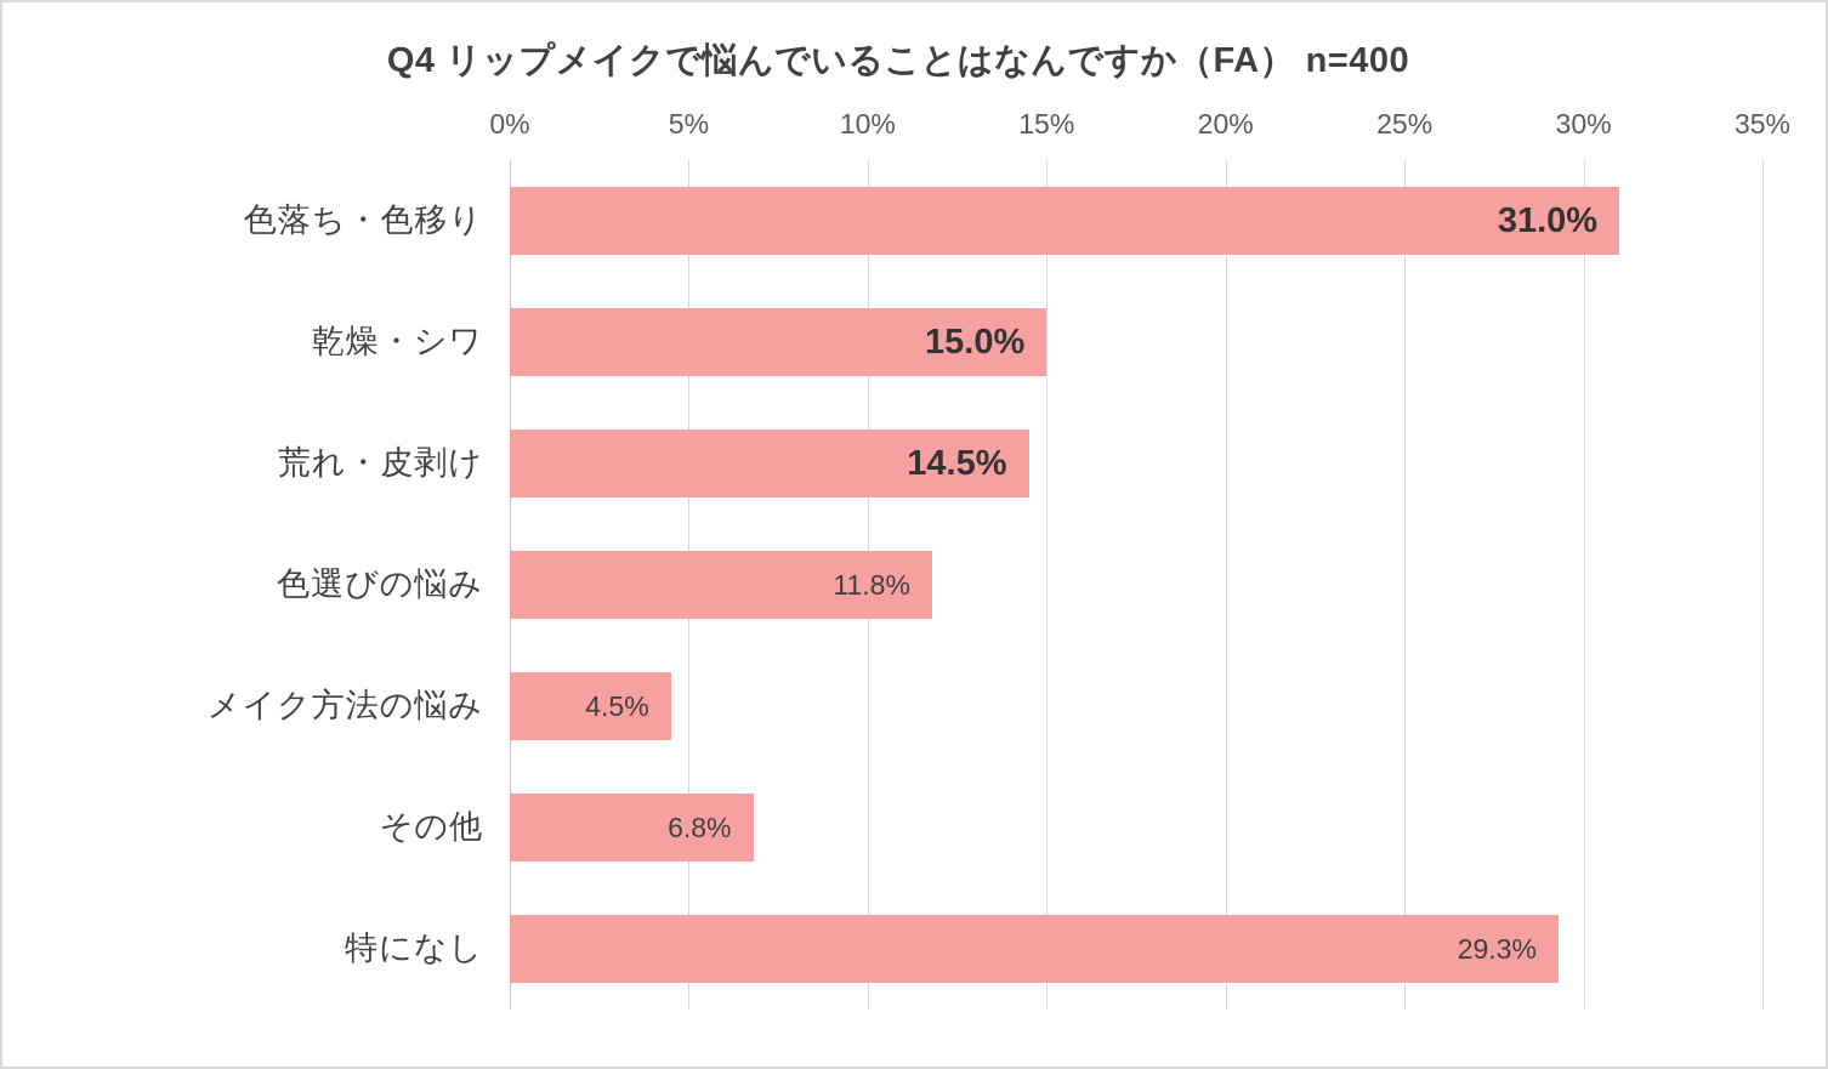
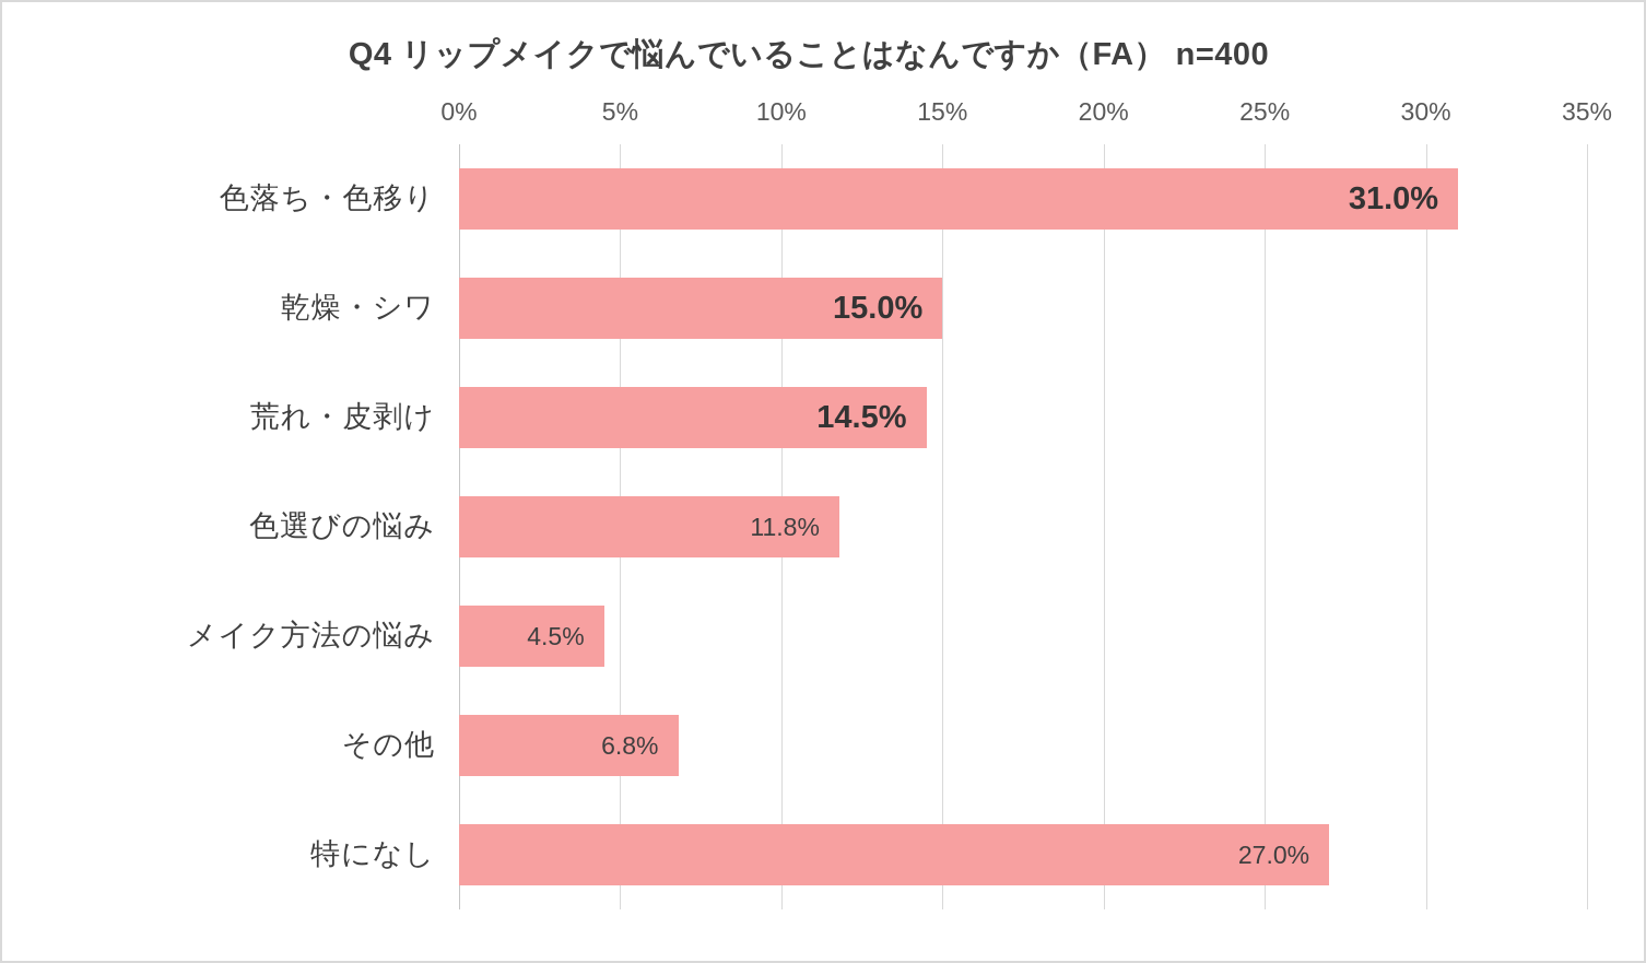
特になし: 29.3% -> 27.0%
